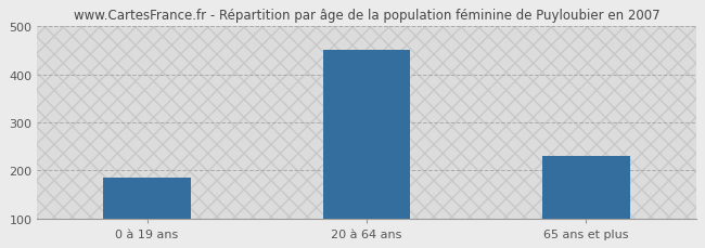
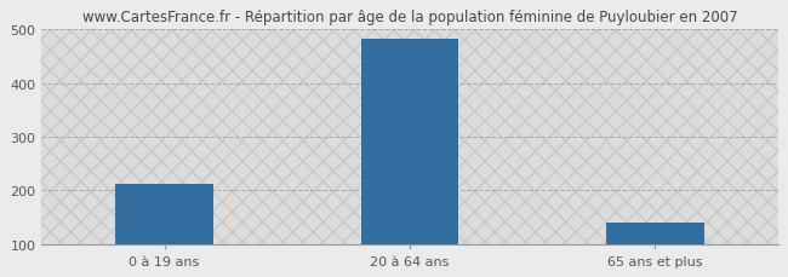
0 à 19 ans: 185 -> 213
20 à 64 ans: 450 -> 482
65 ans et plus: 230 -> 140
